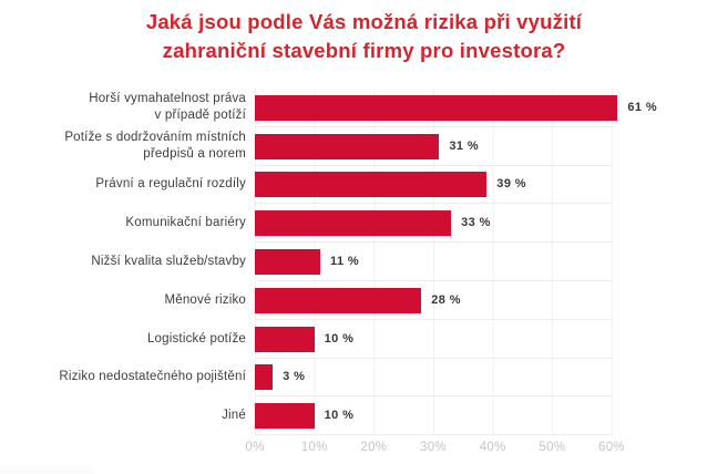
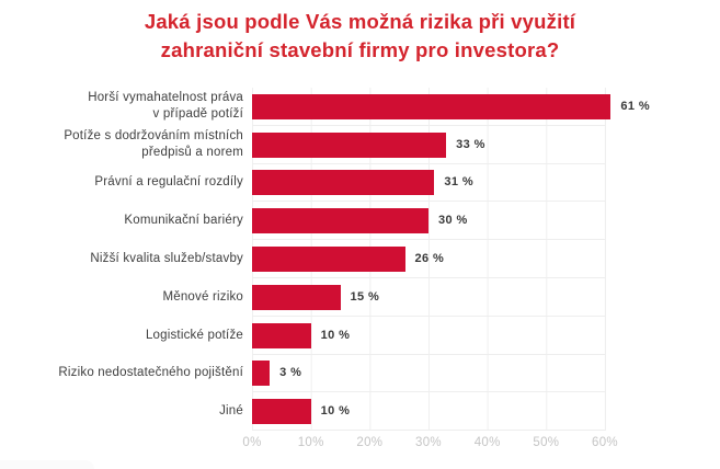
Potíže s dodržováním místních předpisů a norem: 31 -> 33
Právní a regulační rozdíly: 39 -> 31
Komunikační bariéry: 33 -> 30
Nižší kvalita služeb/stavby: 11 -> 26
Měnové riziko: 28 -> 15
